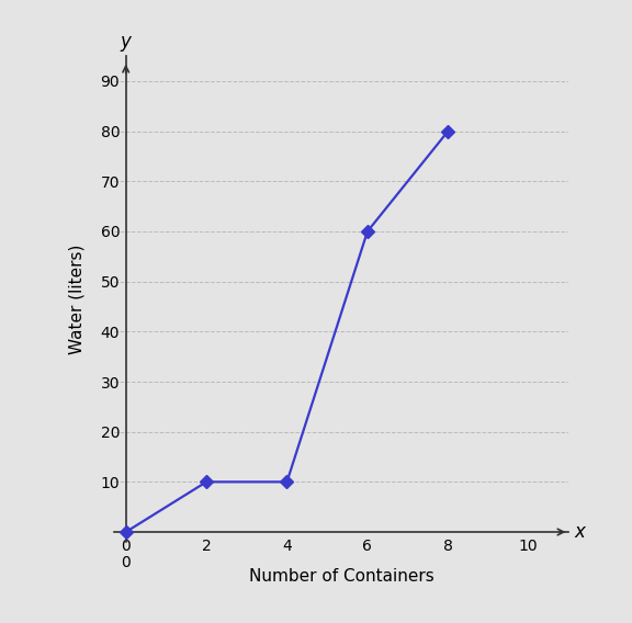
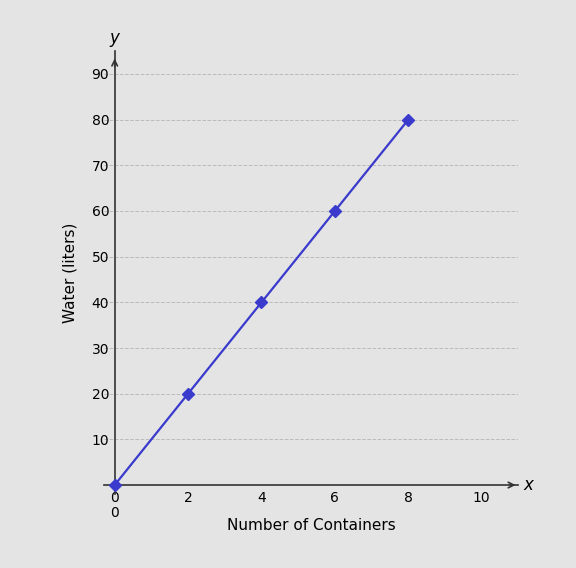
2: 10 -> 20
4: 10 -> 40
